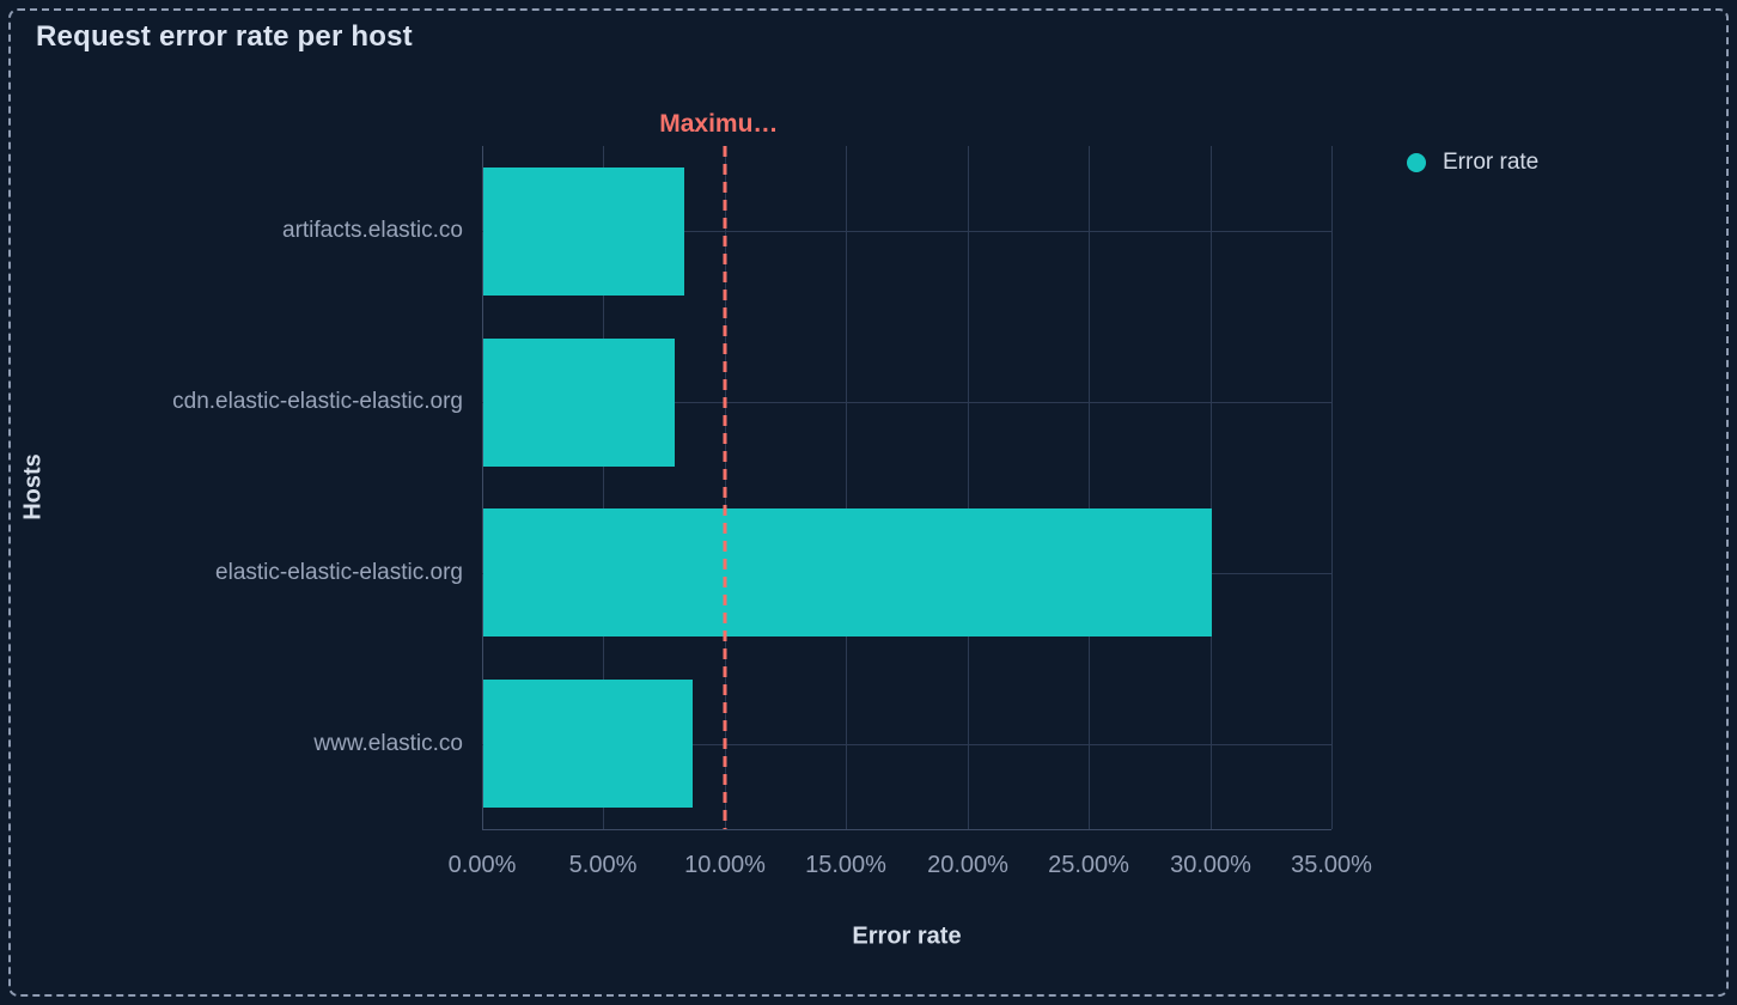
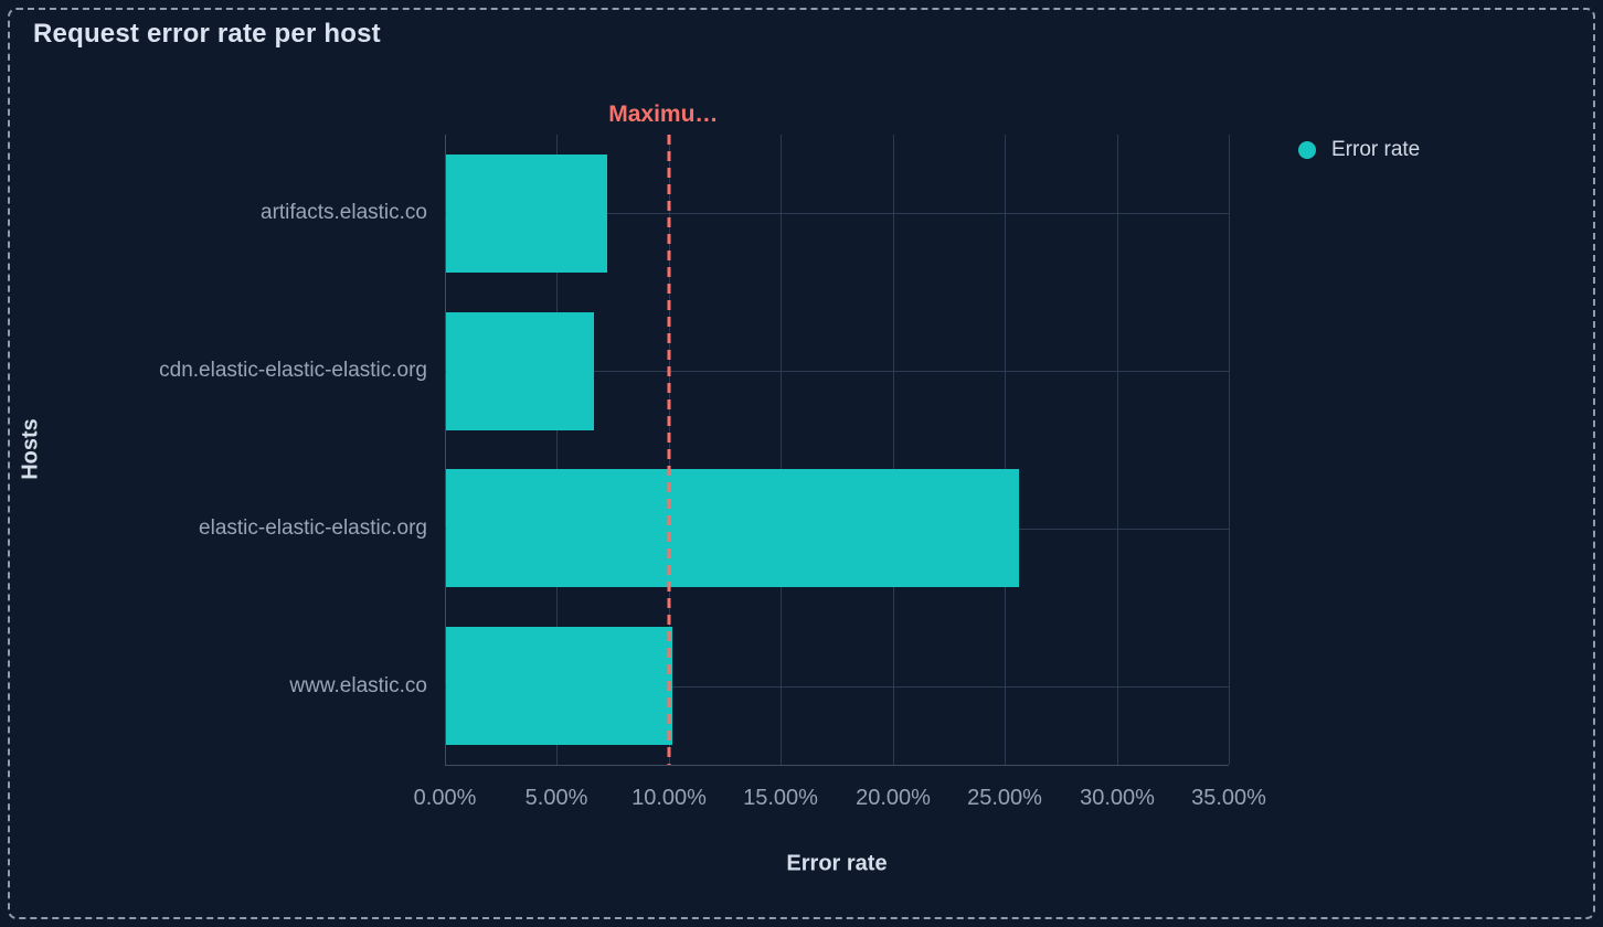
artifacts.elastic.co: 8.3% -> 7.2%
cdn.elastic-elastic-elastic.org: 7.9% -> 6.6%
elastic-elastic-elastic.org: 30.0% -> 25.6%
www.elastic.co: 8.7% -> 10.1%
